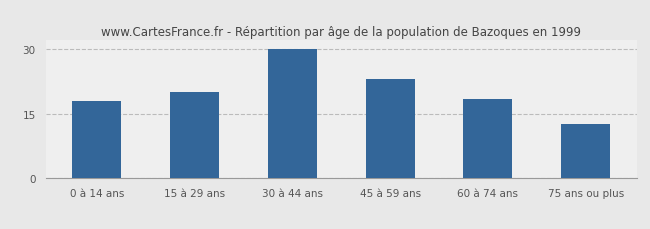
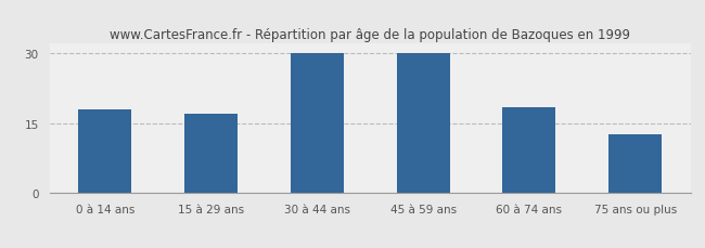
15 à 29 ans: 20.0 -> 17.0
45 à 59 ans: 23.0 -> 30.0
